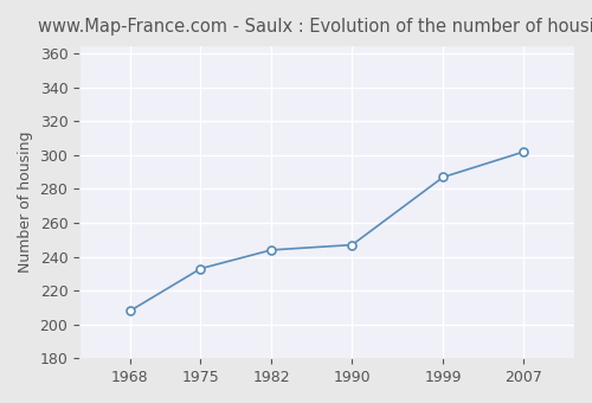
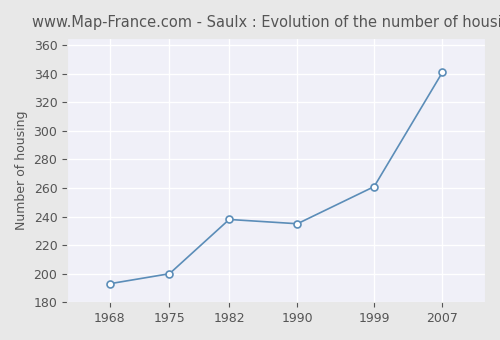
1968: 208 -> 193
1975: 233 -> 200
1982: 244 -> 238
1990: 247 -> 235
1999: 287 -> 261
2007: 302 -> 341
